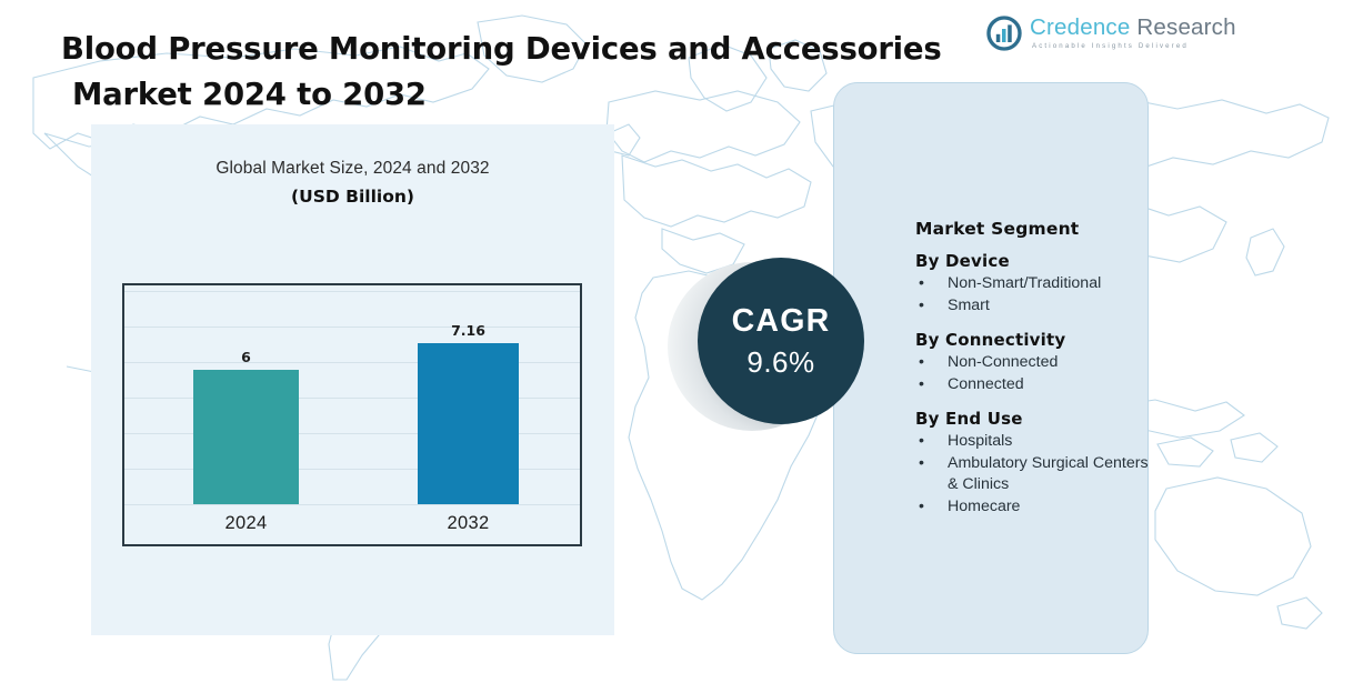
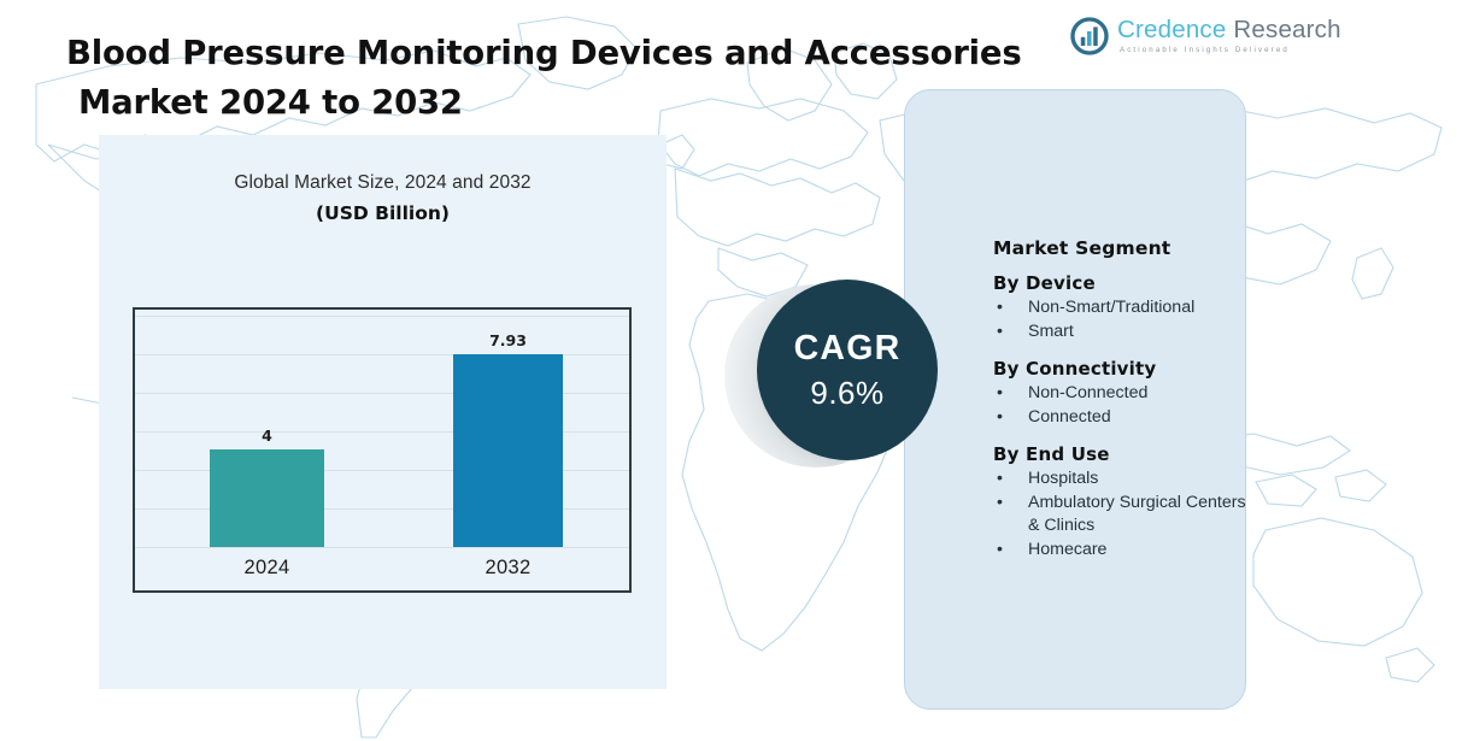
2024: 6 -> 4
2032: 7.16 -> 7.93
